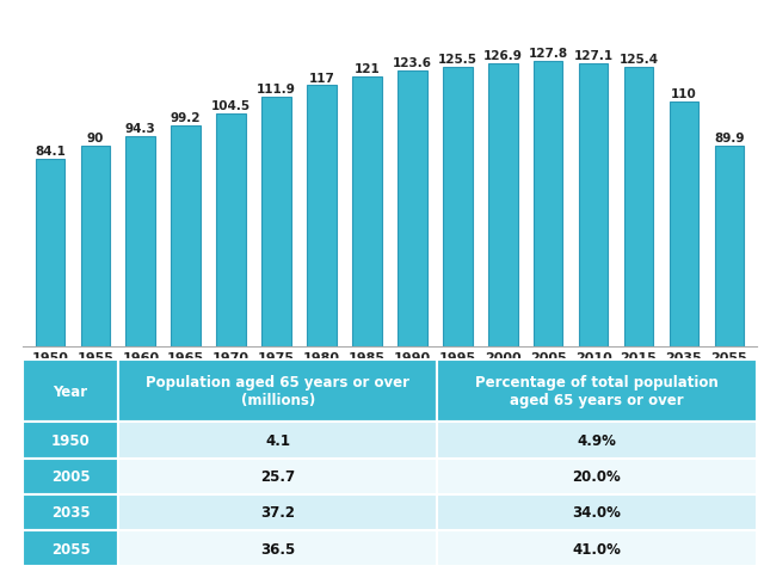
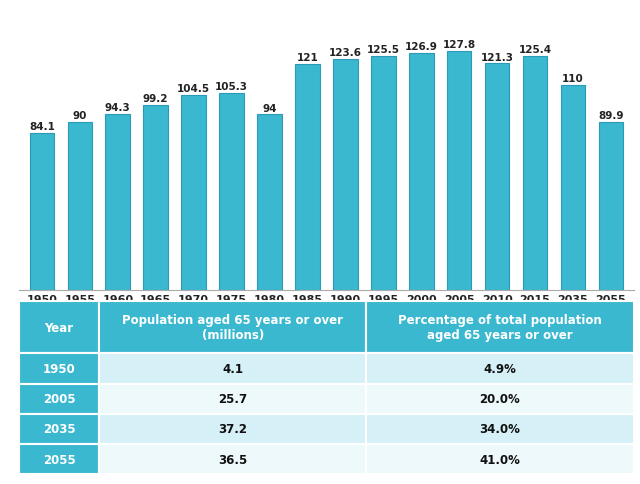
1975: 111.9 -> 105.3
1980: 117 -> 94
2010: 127.1 -> 121.3
